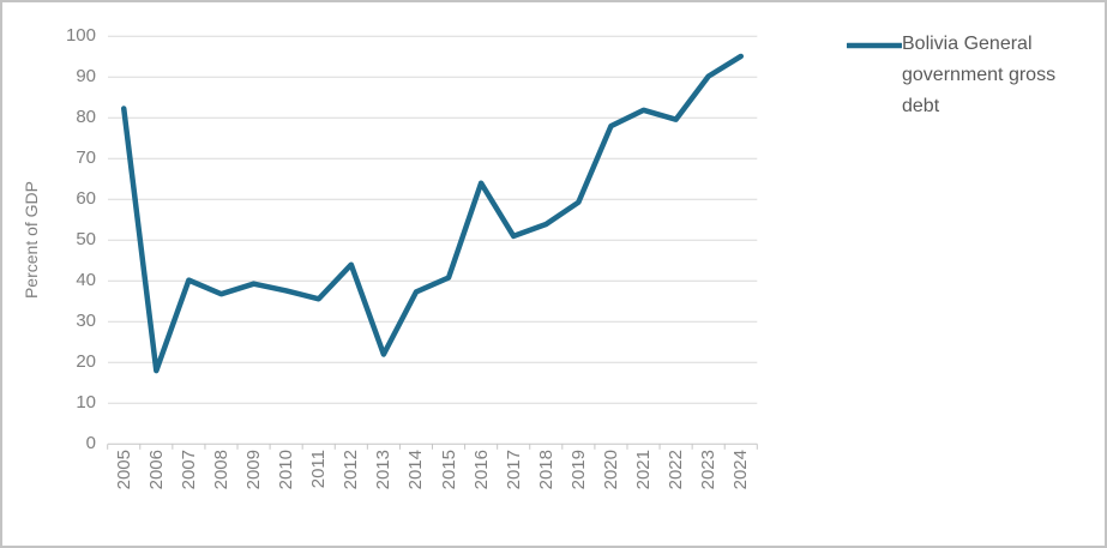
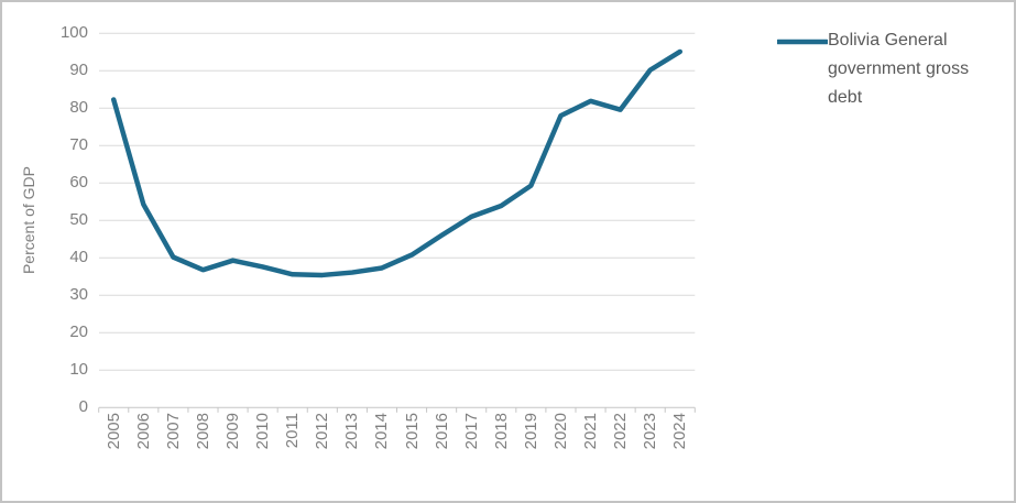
2006: 18 -> 54
2012: 44 -> 35
2013: 22 -> 36
2016: 64 -> 46
